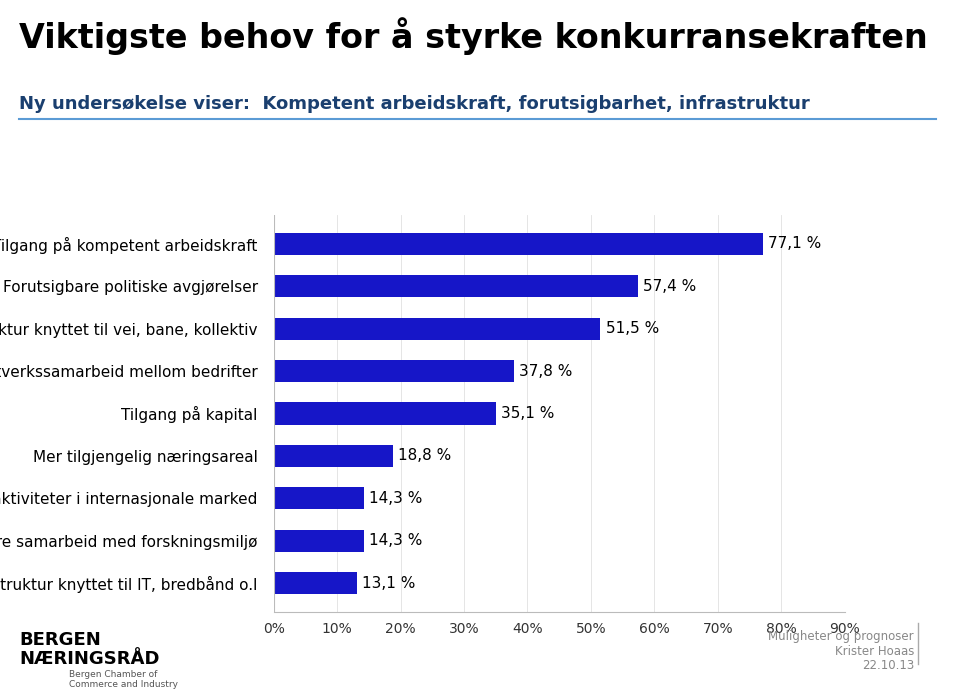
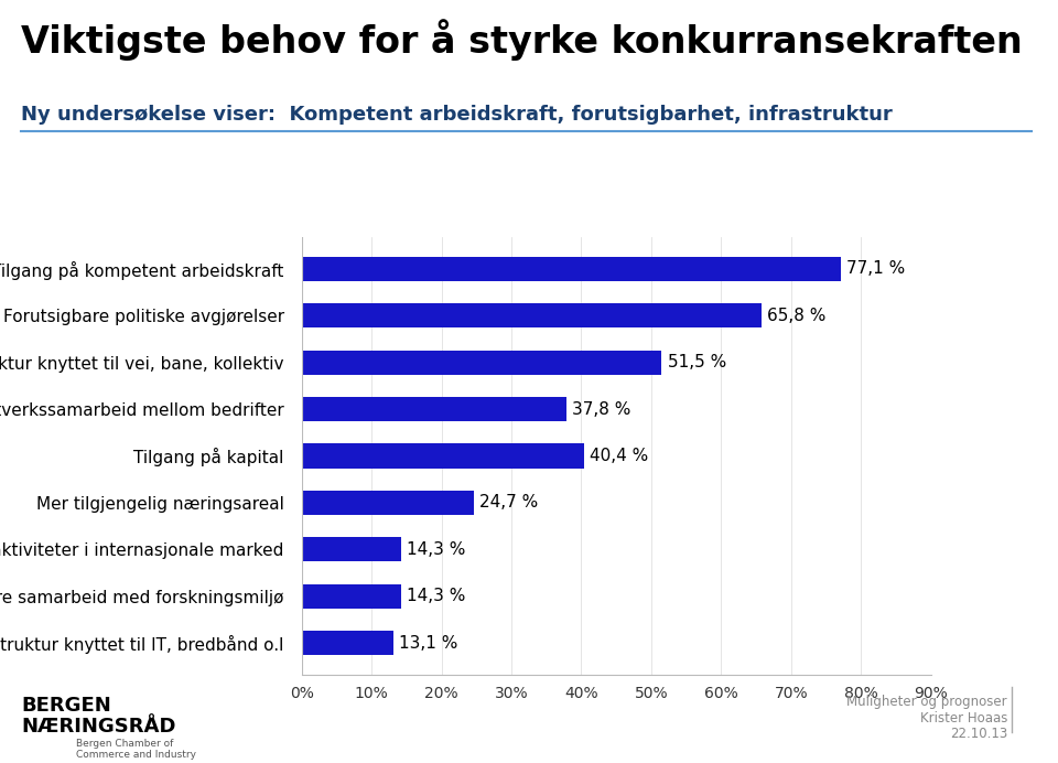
Forutsigbare politiske avgjørelser: 57,4 -> 65,8
Tilgang på kapital: 35,1 -> 40,4
Mer tilgjengelig næringsareal: 18,8 -> 24,7
